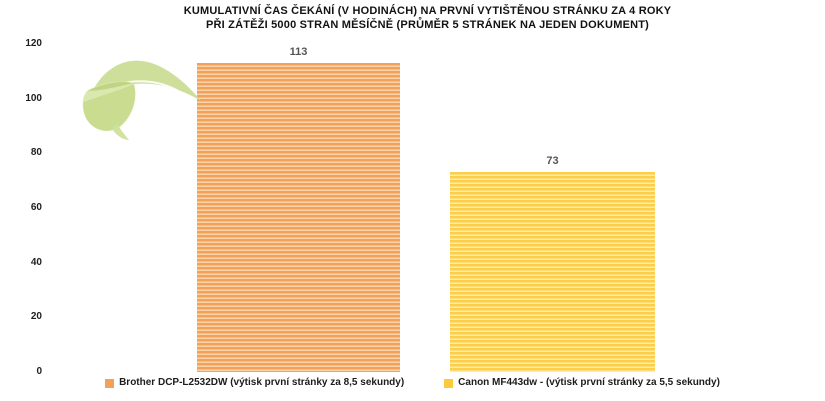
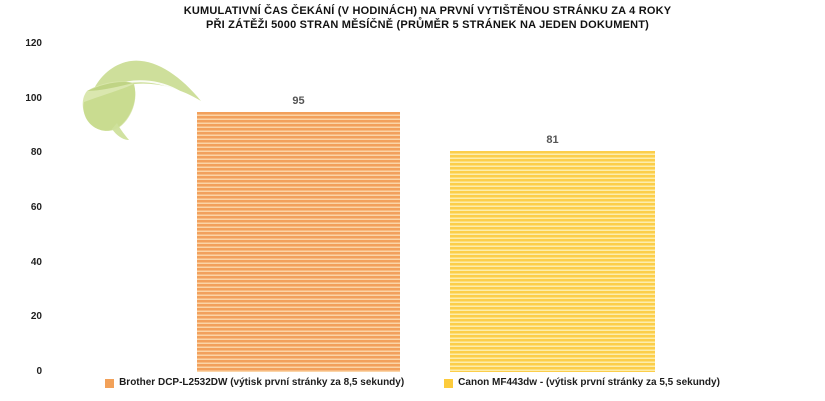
Brother DCP-L2532DW (výtisk první stránky za 8,5 sekundy): 113 -> 95
Canon MF443dw - (výtisk první stránky za 5,5 sekundy): 73 -> 81
